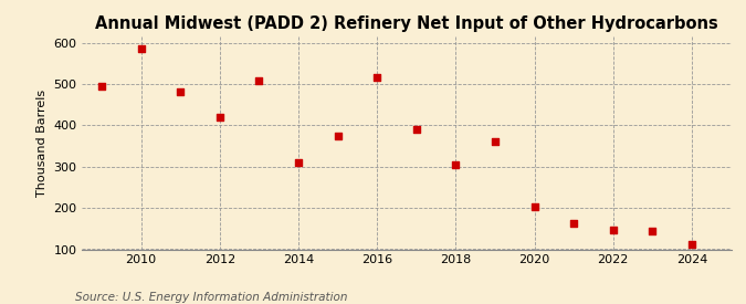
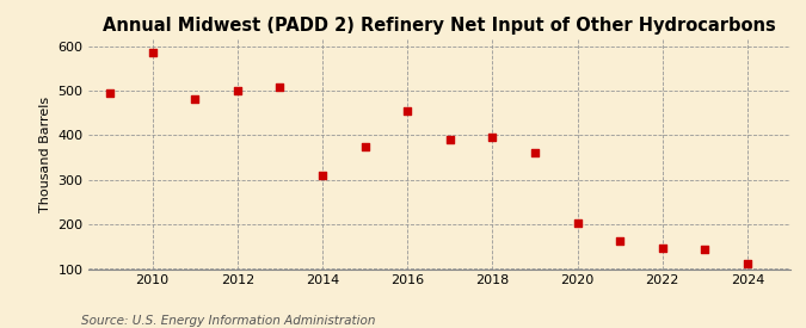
2012: 420 -> 500
2016: 515 -> 455
2018: 305 -> 395
